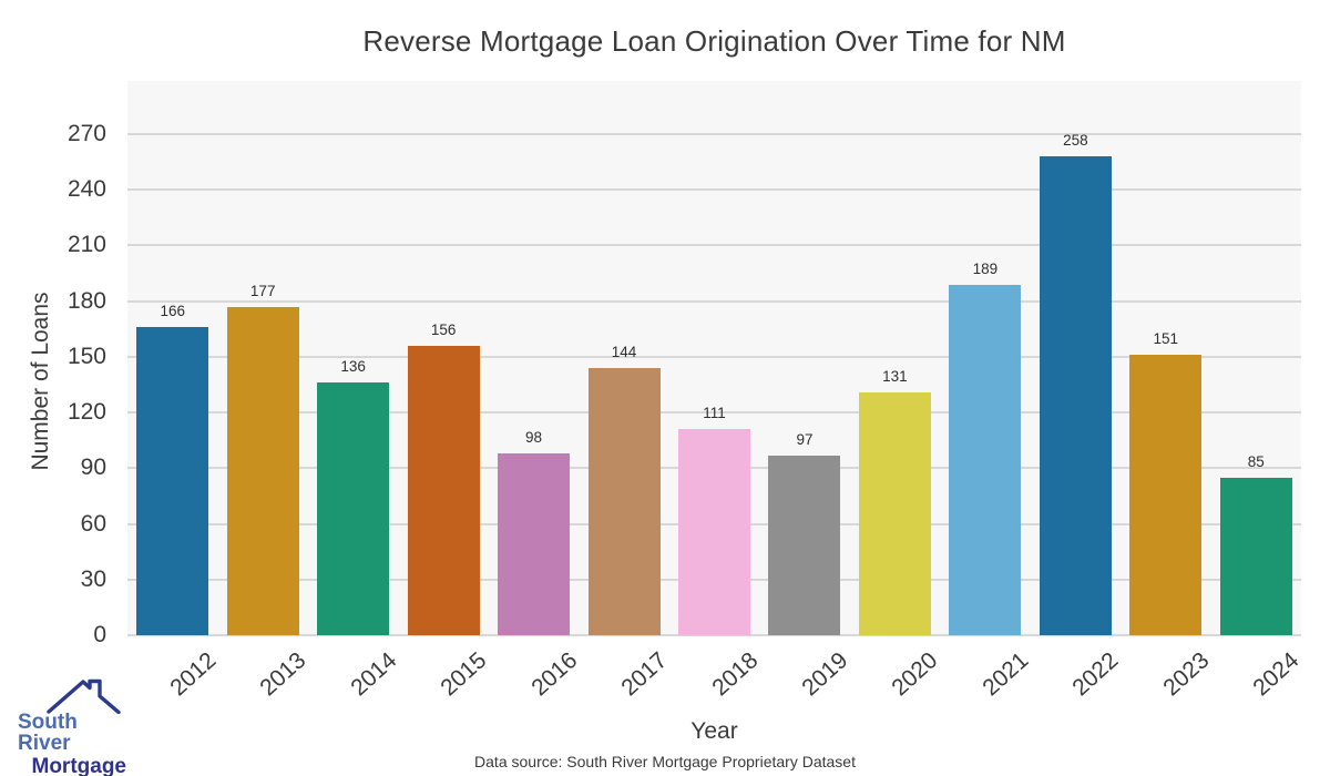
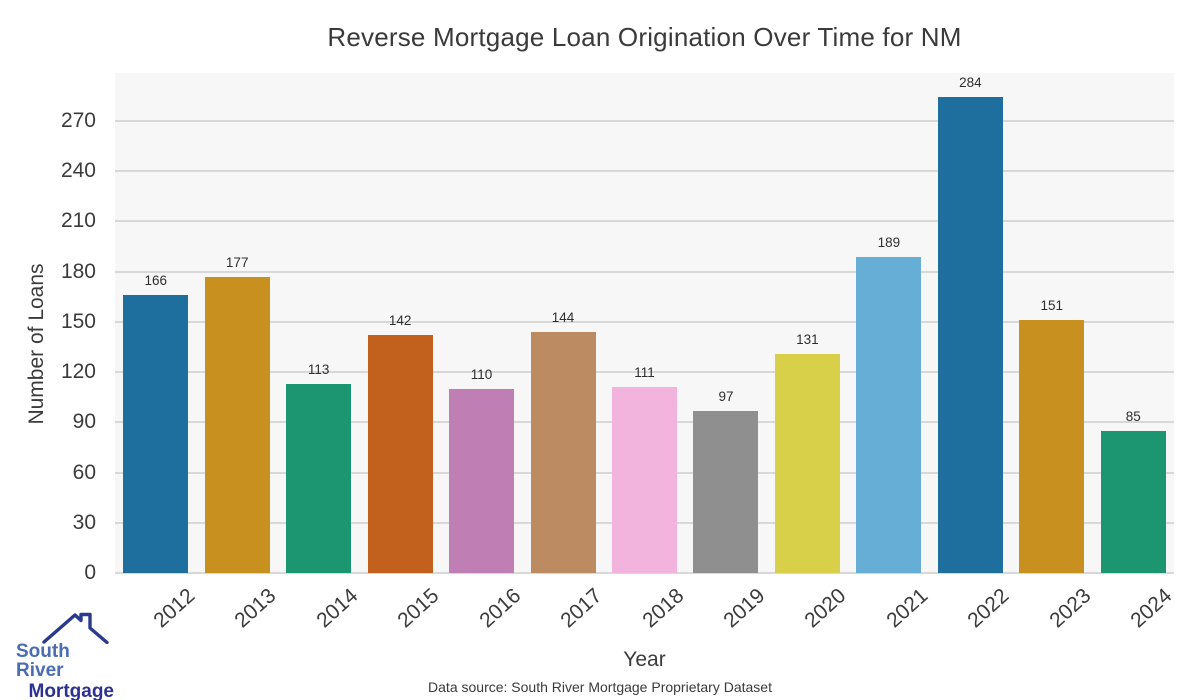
2014: 136 -> 113
2015: 156 -> 142
2016: 98 -> 110
2022: 258 -> 284
